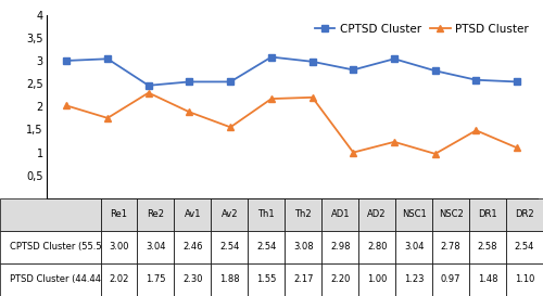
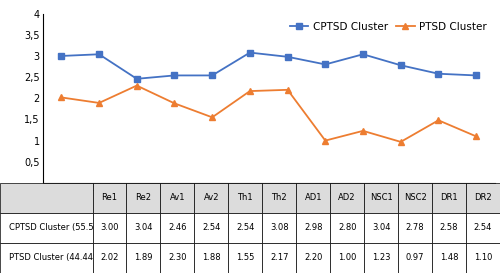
PTSD Cluster/Re2: 1.75 -> 1.89
